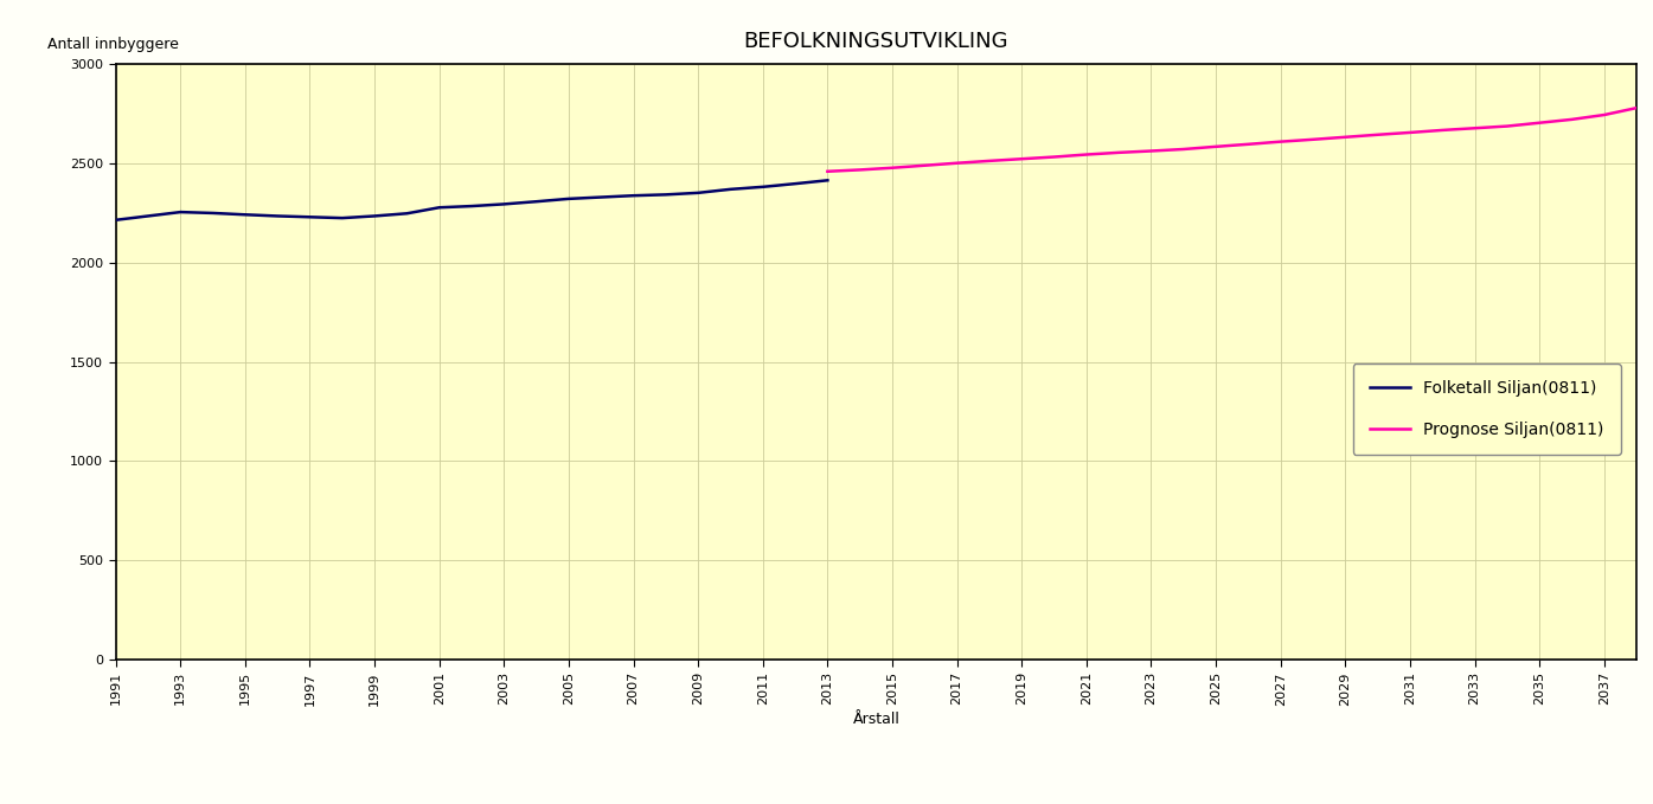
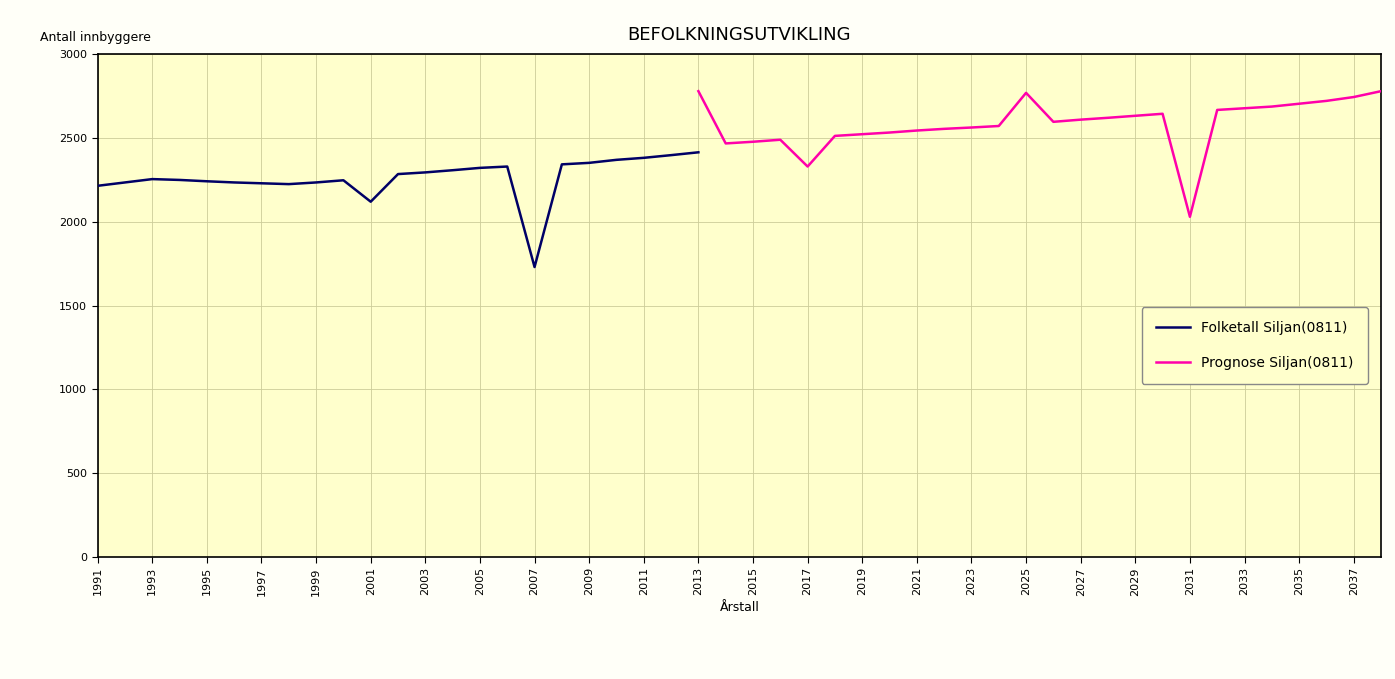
Folketall Siljan(0811)/2001: 2280 -> 2120
Folketall Siljan(0811)/2007: 2340 -> 1730
Prognose Siljan(0811)/2013: 2460 -> 2780
Prognose Siljan(0811)/2017: 2500 -> 2330
Prognose Siljan(0811)/2025: 2580 -> 2770
Prognose Siljan(0811)/2031: 2660 -> 2030
